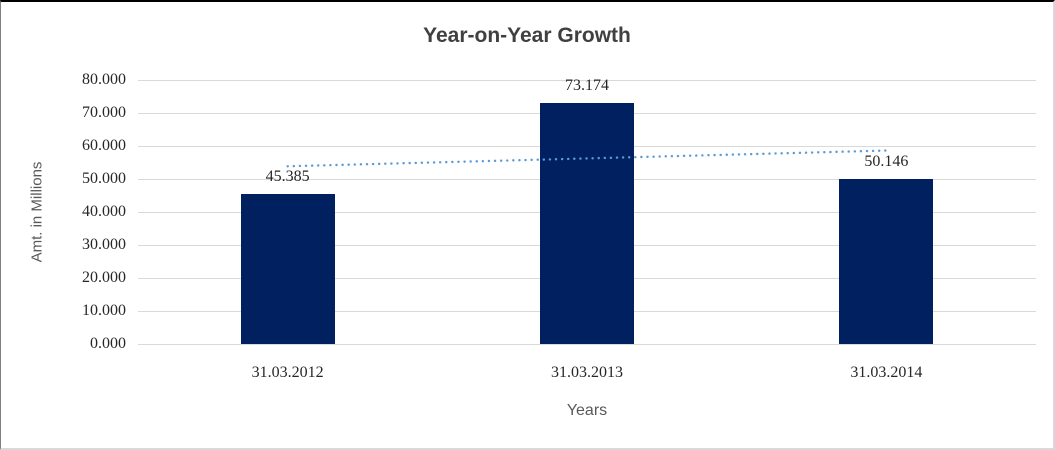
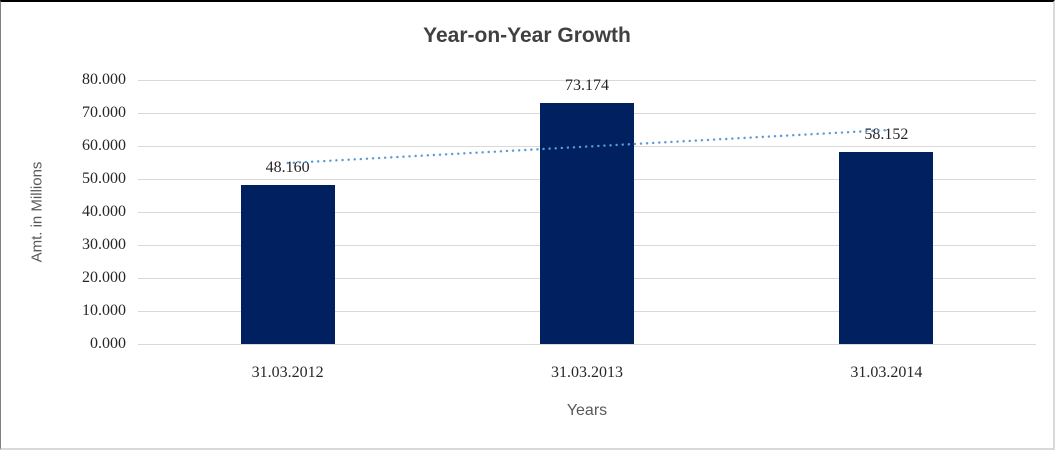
31.03.2012: 45.385 -> 48.160
31.03.2014: 50.146 -> 58.152
